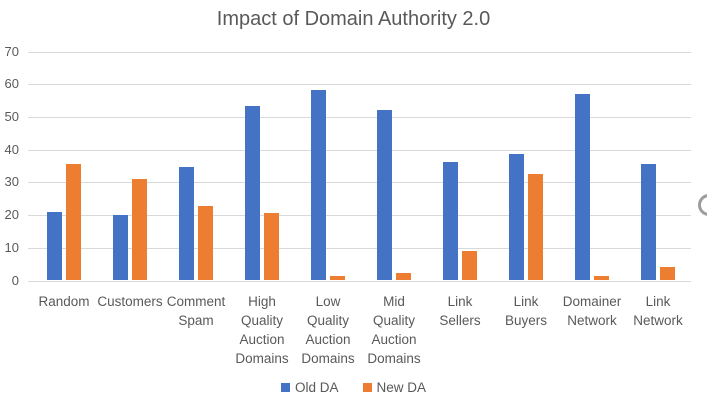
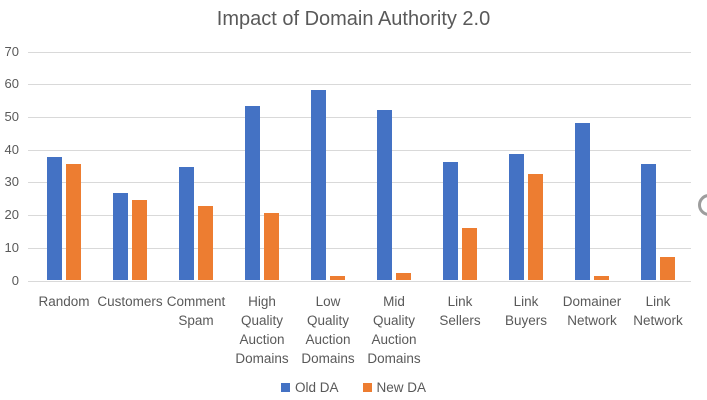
Old DA/Random: 21 -> 38
Old DA/Customers: 20 -> 27
New DA/Customers: 31 -> 24
New DA/Link Sellers: 9 -> 16
Old DA/Domainer Network: 57 -> 48
New DA/Link Network: 4 -> 7
